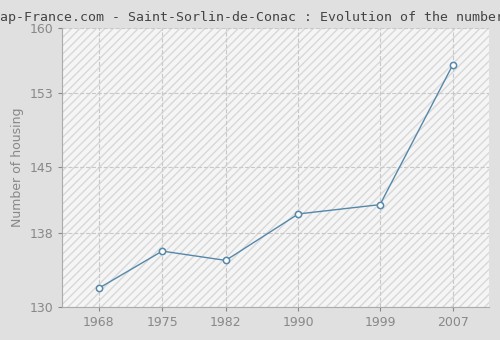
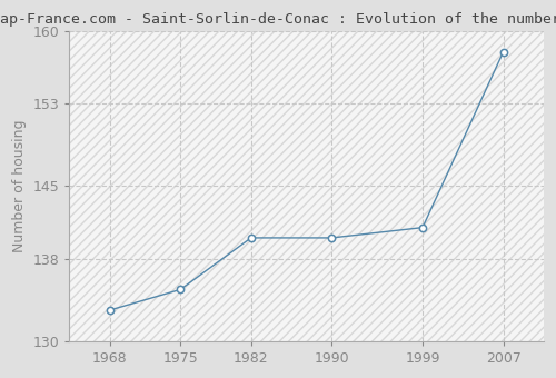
1968: 132 -> 133
1975: 136 -> 135
1982: 135 -> 140
2007: 156 -> 158
